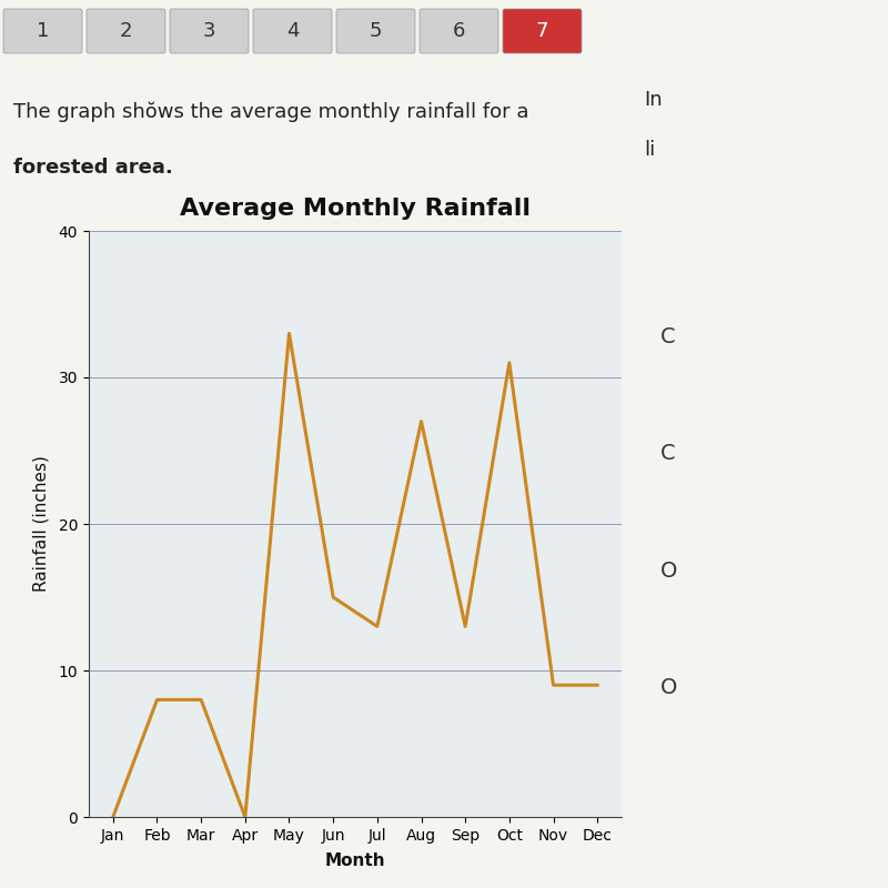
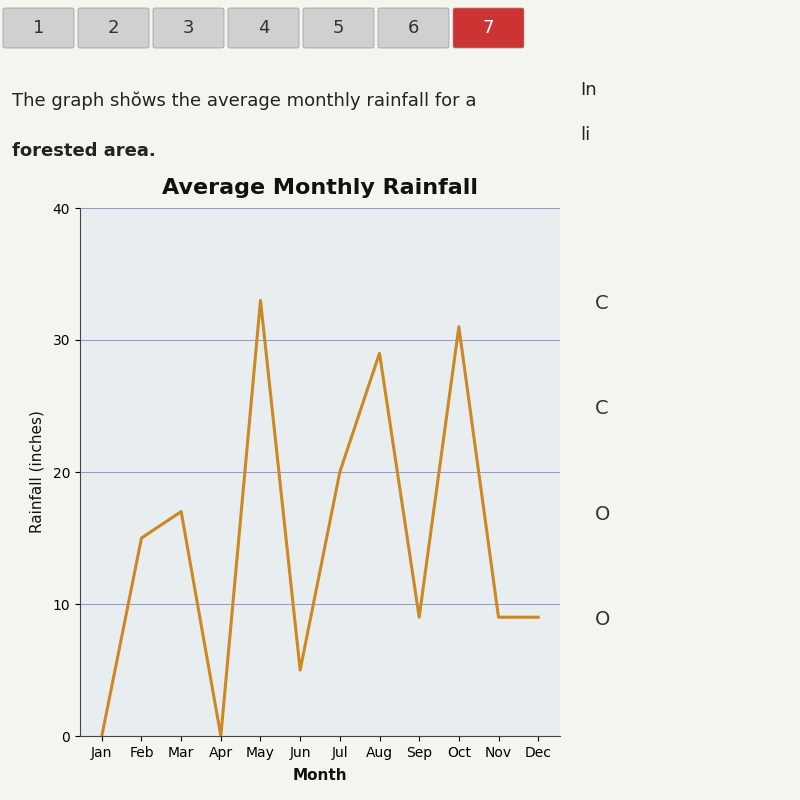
Feb: 8 -> 15
Mar: 8 -> 17
Jun: 15 -> 5
Jul: 13 -> 20
Aug: 27 -> 29
Sep: 13 -> 9
